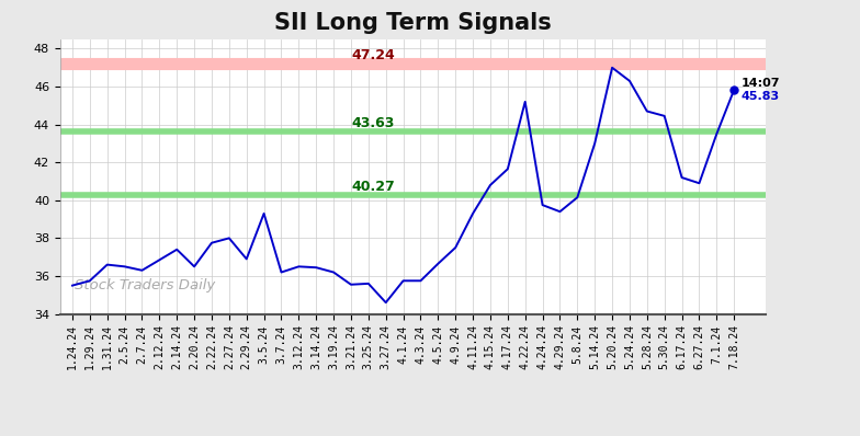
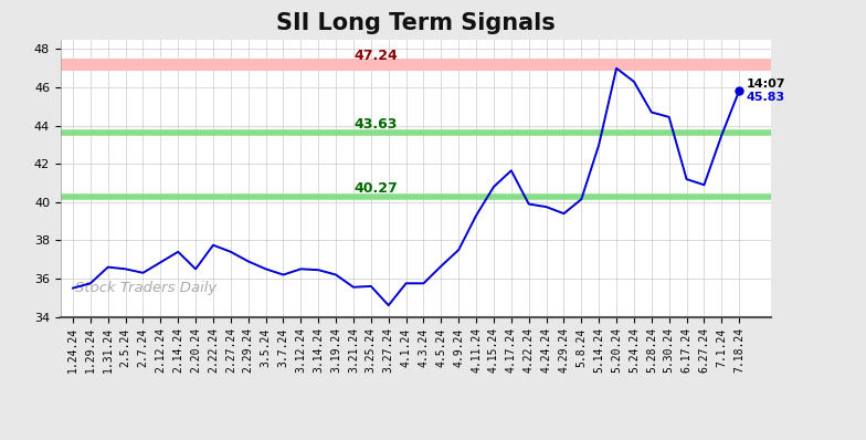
2.27.24: 38.0 -> 37.4
3.5.24: 39.3 -> 36.5
4.22.24: 45.2 -> 39.9
